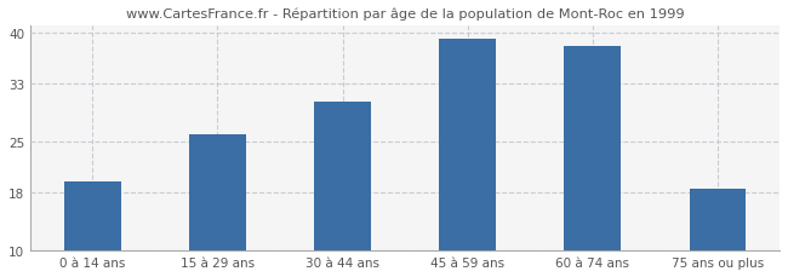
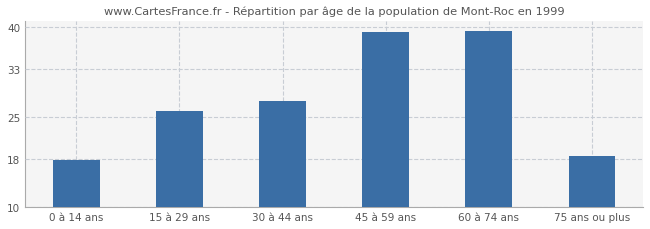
0 à 14 ans: 19.5 -> 17.8
30 à 44 ans: 30.5 -> 27.8
60 à 74 ans: 38.3 -> 39.4
